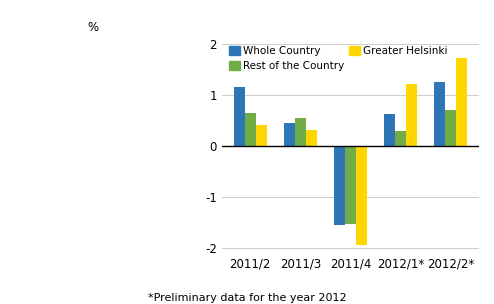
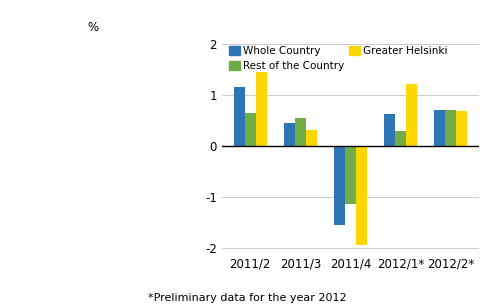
Greater Helsinki/2011/2: 0.40 -> 1.45
Rest of the Country/2011/4: -1.54 -> -1.15
Whole Country/2012/2*: 1.24 -> 0.70
Greater Helsinki/2012/2*: 1.72 -> 0.68
